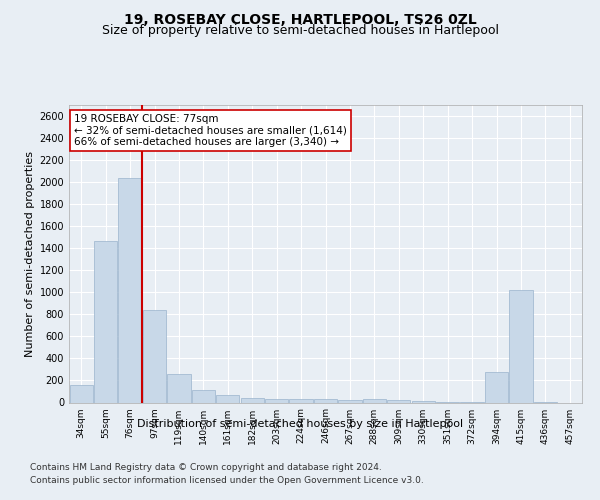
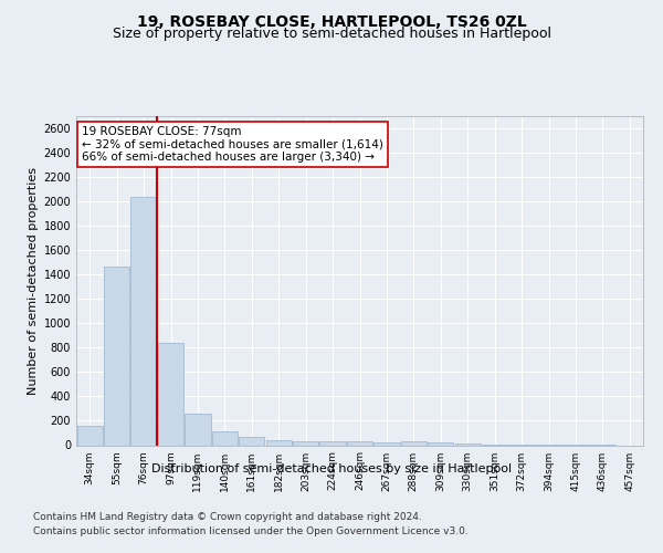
394sqm: 280 -> 0
415sqm: 1020 -> 0
